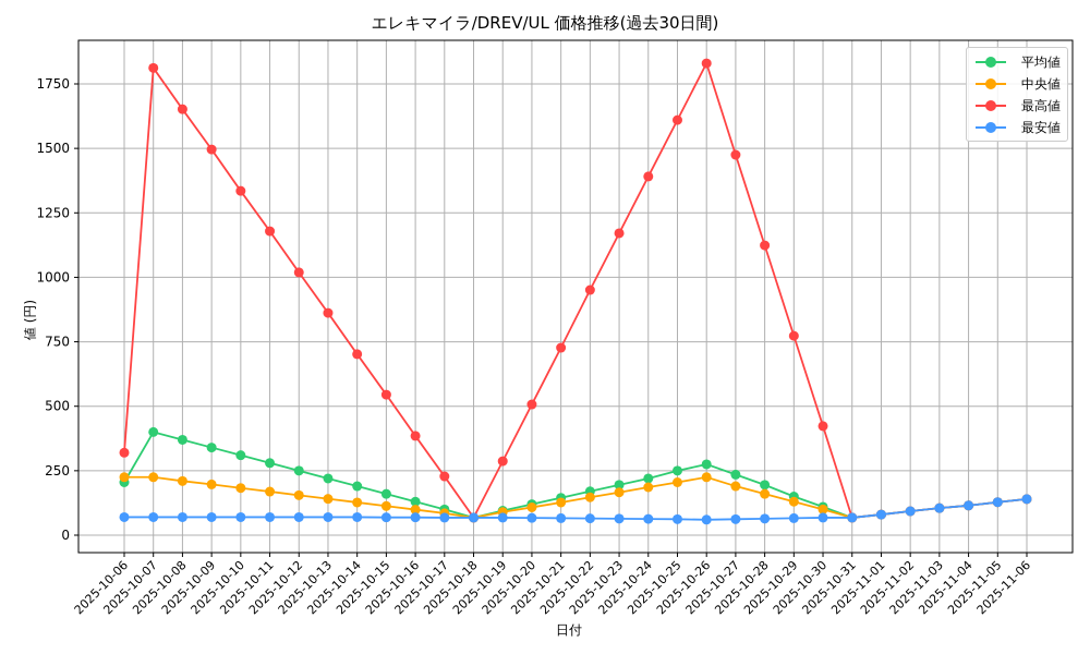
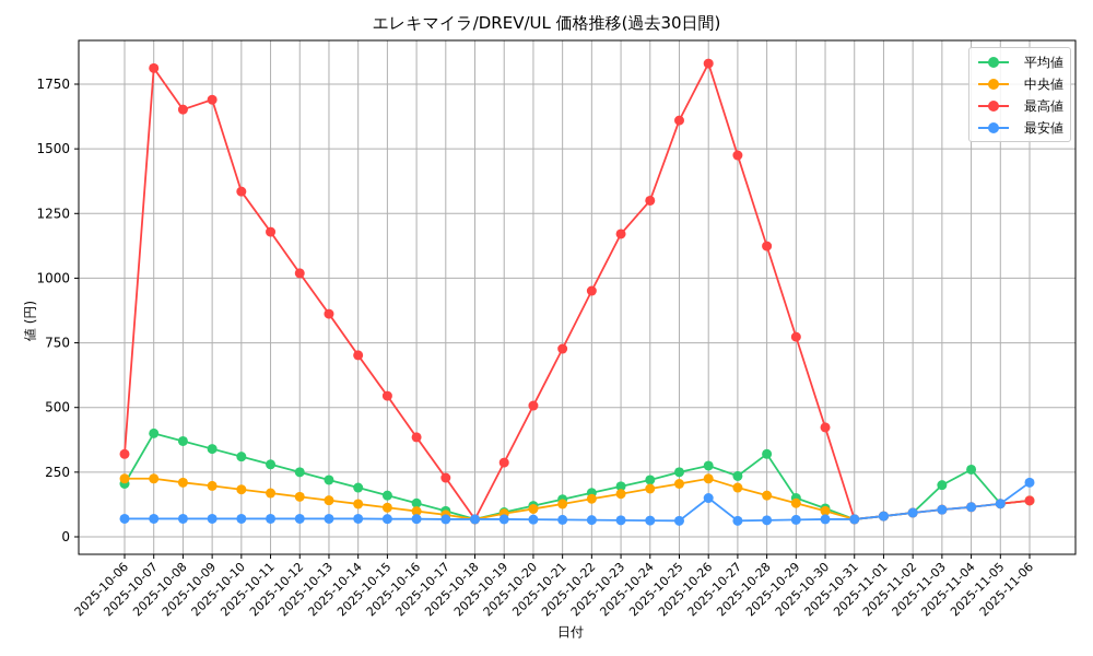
最高値/2025-10-09: 1500 -> 1690
最高値/2025-10-24: 1390 -> 1300
最安値/2025-10-26: 60 -> 150
平均値/2025-10-28: 200 -> 320
平均値/2025-11-03: 100 -> 200
平均値/2025-11-04: 120 -> 260
最安値/2025-11-06: 140 -> 210
